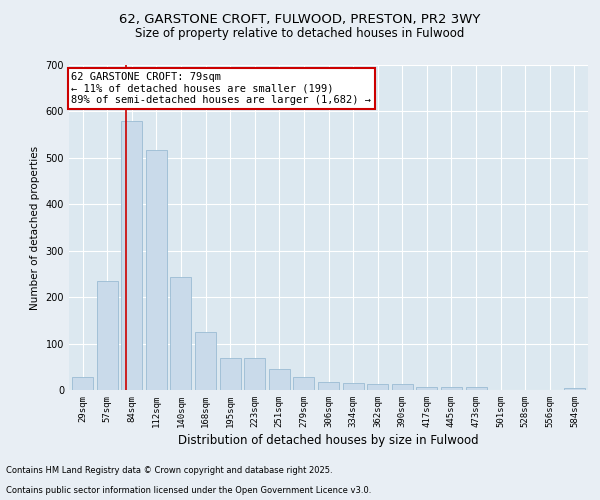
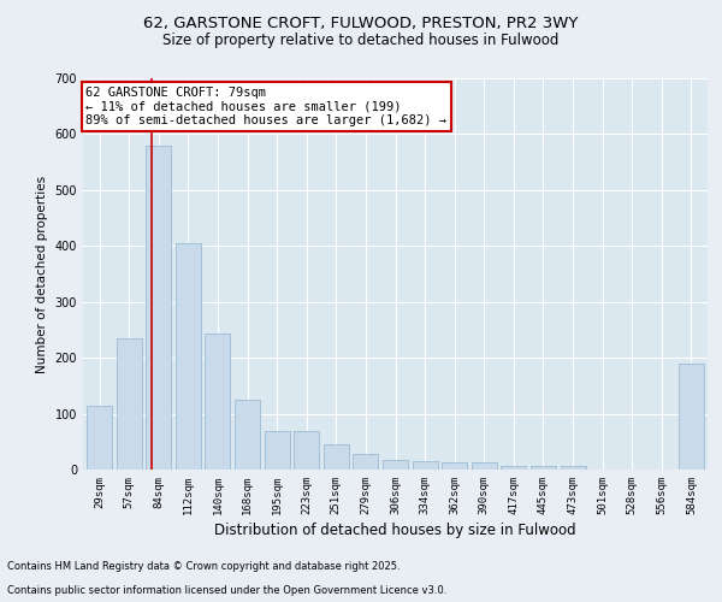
29sqm: 28 -> 115
112sqm: 517 -> 405
584sqm: 5 -> 190
